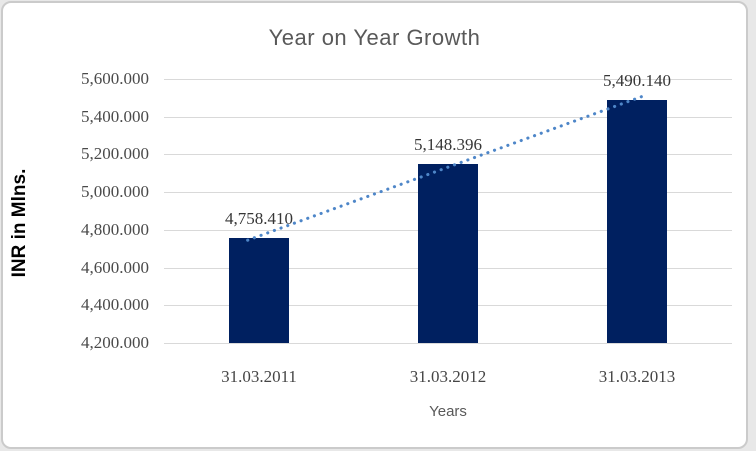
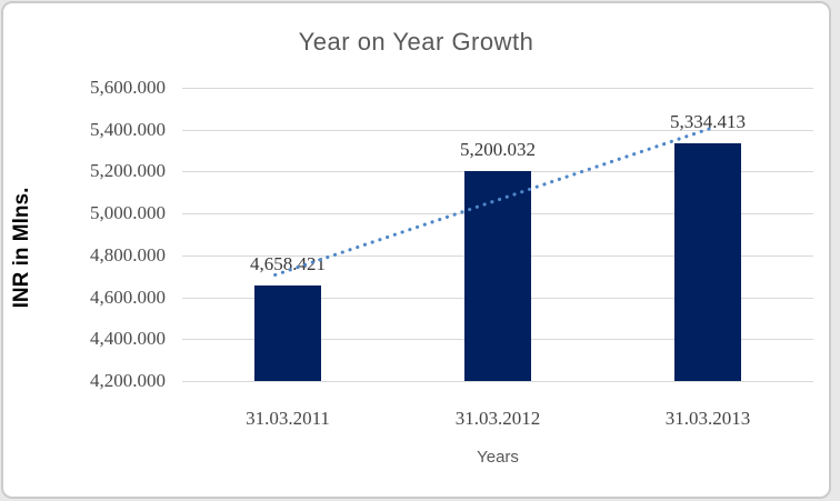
31.03.2011: 4,758.410 -> 4,658.421
31.03.2012: 5,148.396 -> 5,200.032
31.03.2013: 5,490.140 -> 5,334.413
